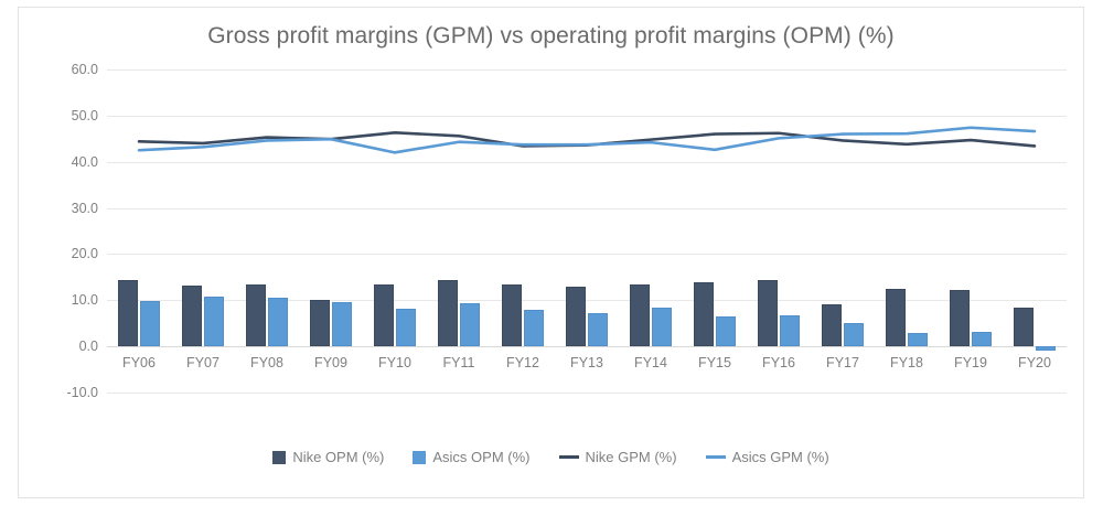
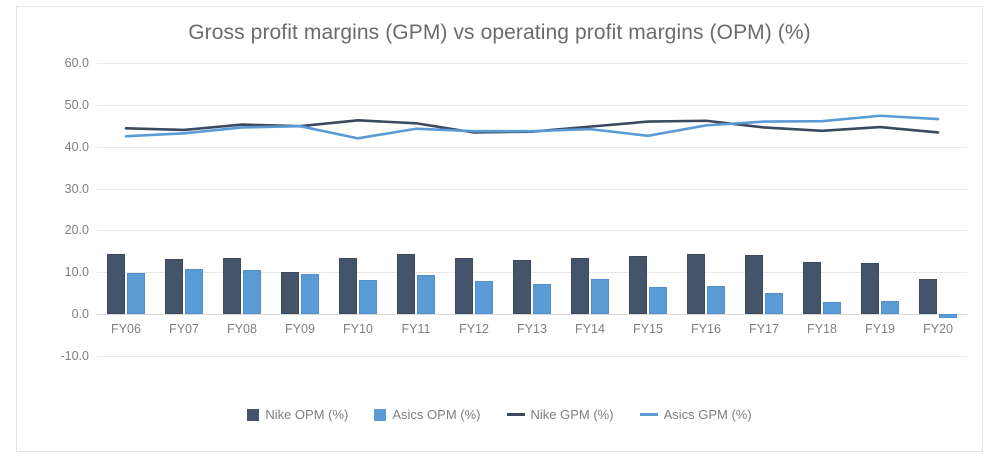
Nike OPM (%)/FY17: 9 -> 14
